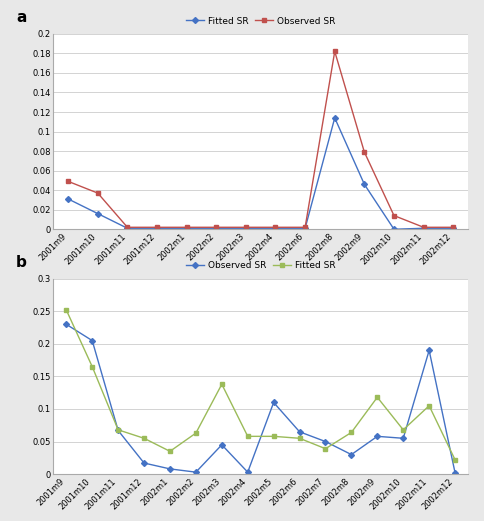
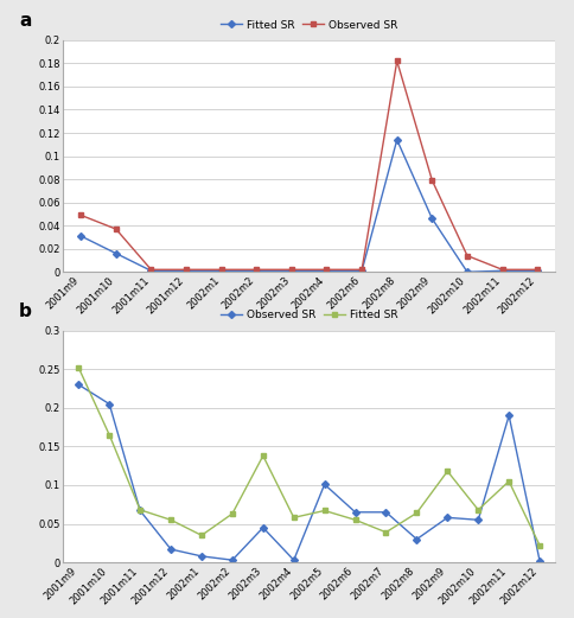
Observed SR/2002m5: 0.110 -> 0.101
Fitted SR/2002m5: 0.058 -> 0.067
Observed SR/2002m7: 0.050 -> 0.065
